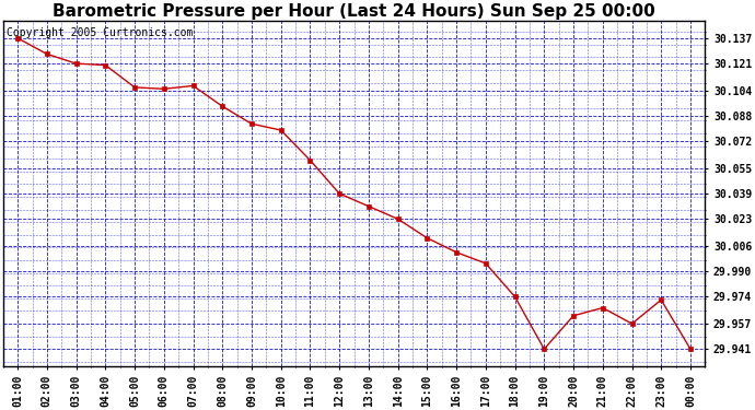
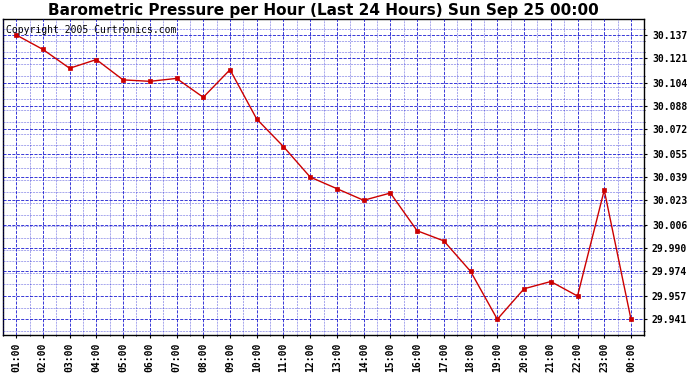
03:00: 30.121 -> 30.114
09:00: 30.083 -> 30.113
15:00: 30.011 -> 30.028
23:00: 29.972 -> 30.030
